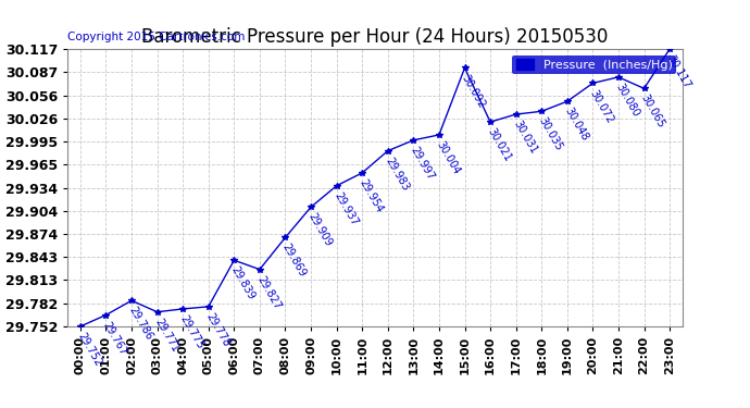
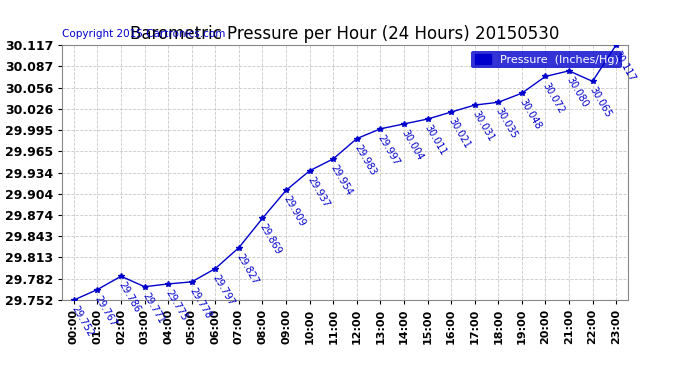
06:00: 29.839 -> 29.797
15:00: 30.092 -> 30.011
